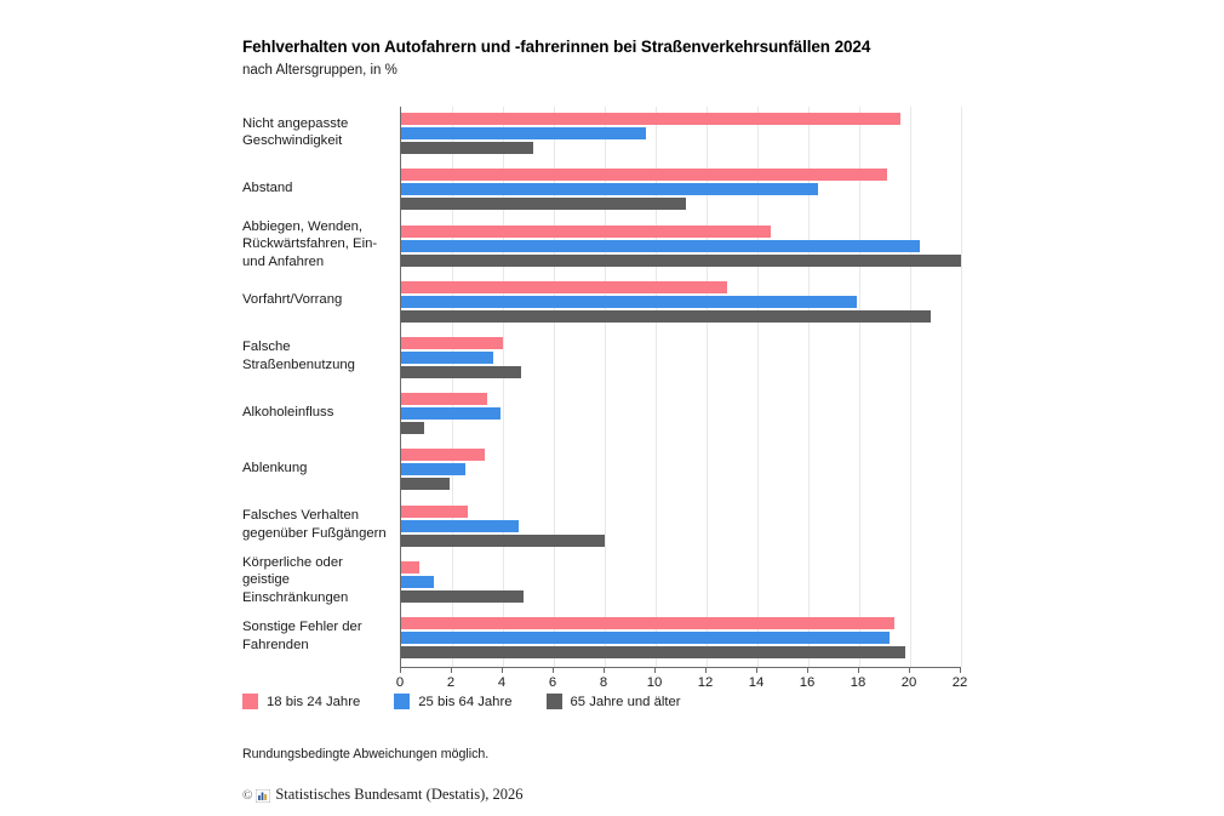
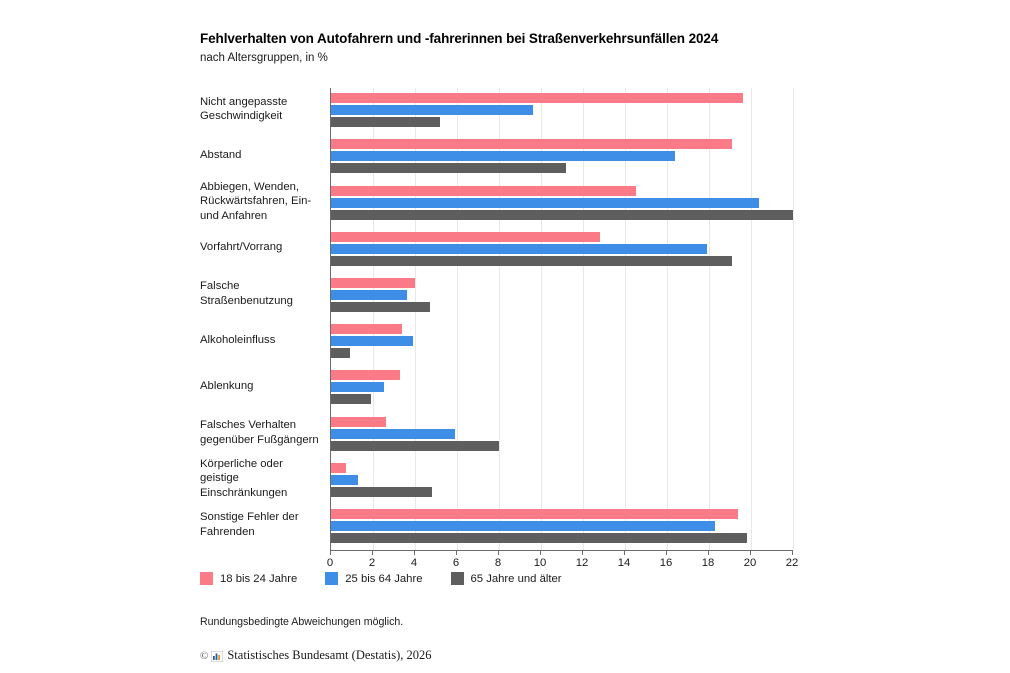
65 Jahre und älter/Vorfahrt/Vorrang: 20.8 -> 19.1
25 bis 64 Jahre/Falsches Verhalten gegenüber Fußgängern: 4.6 -> 5.9
25 bis 64 Jahre/Sonstige Fehler der Fahrenden: 19.2 -> 18.3
